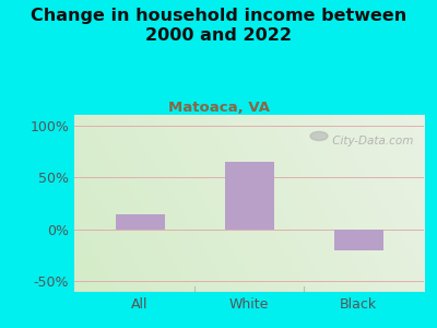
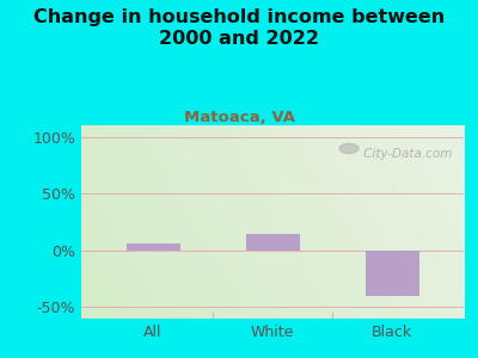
All: 15% -> 6%
White: 65% -> 14%
Black: -20% -> -40%
